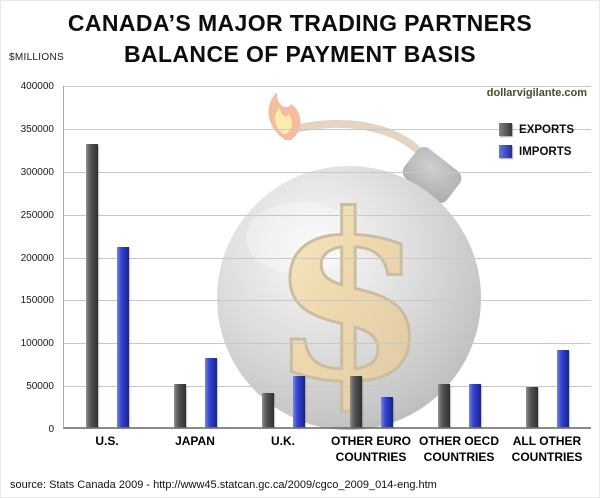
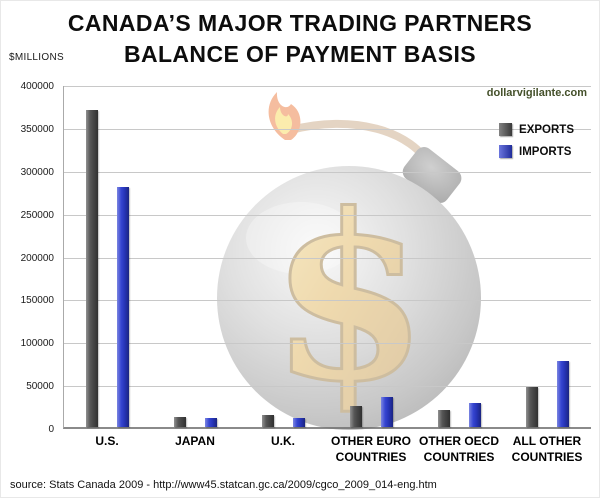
EXPORTS/U.S.: 330000 -> 370000
IMPORTS/U.S.: 210000 -> 280000
EXPORTS/JAPAN: 50000 -> 10000
IMPORTS/JAPAN: 80000 -> 10000
EXPORTS/U.K.: 40000 -> 10000
IMPORTS/U.K.: 60000 -> 10000
EXPORTS/OTHER EURO COUNTRIES: 60000 -> 20000
EXPORTS/OTHER OECD COUNTRIES: 50000 -> 20000
IMPORTS/OTHER OECD COUNTRIES: 50000 -> 30000
IMPORTS/ALL OTHER COUNTRIES: 90000 -> 80000
